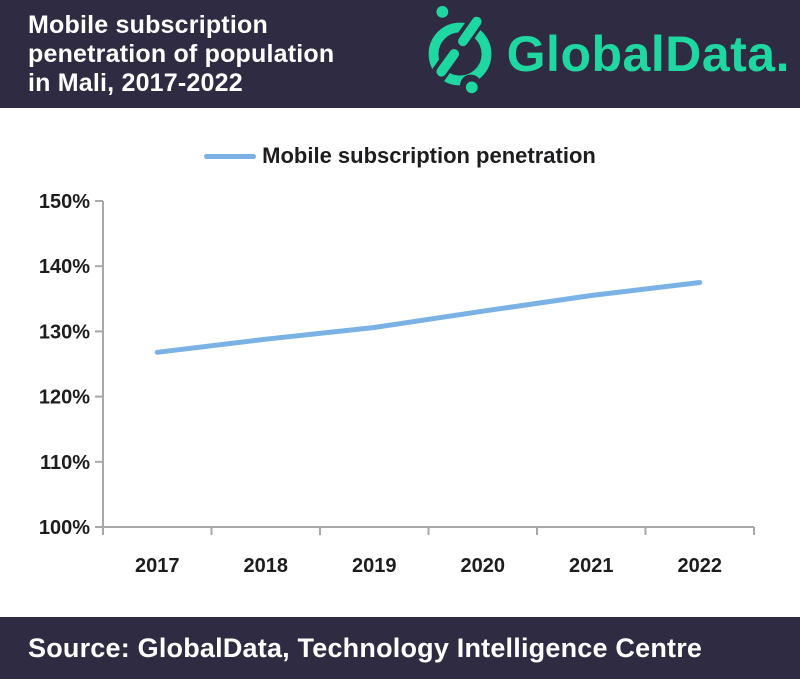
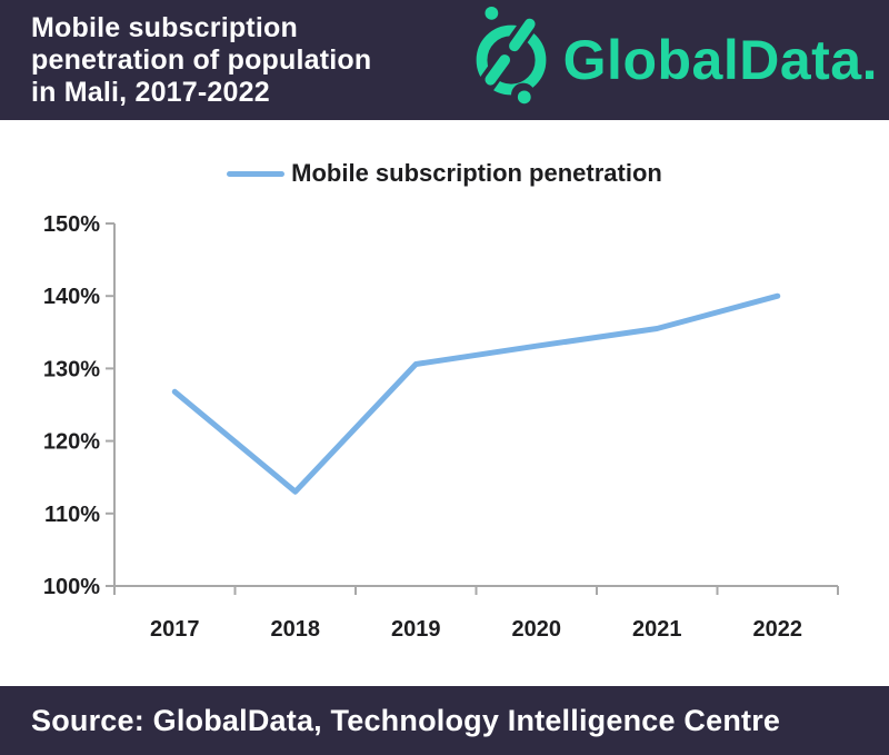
2018: 129% -> 113%
2022: 138% -> 140%
